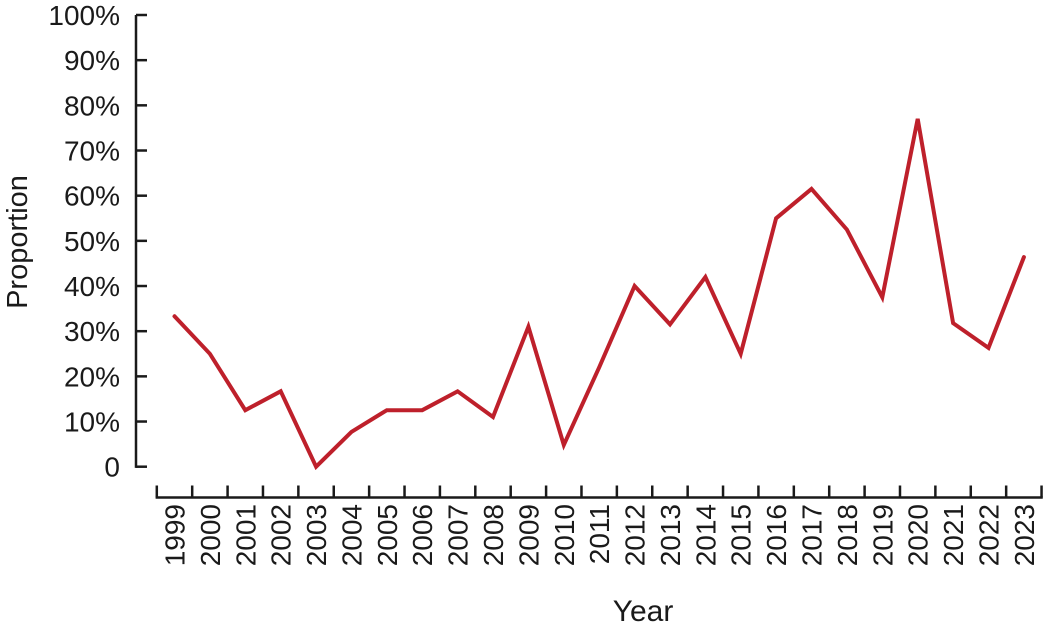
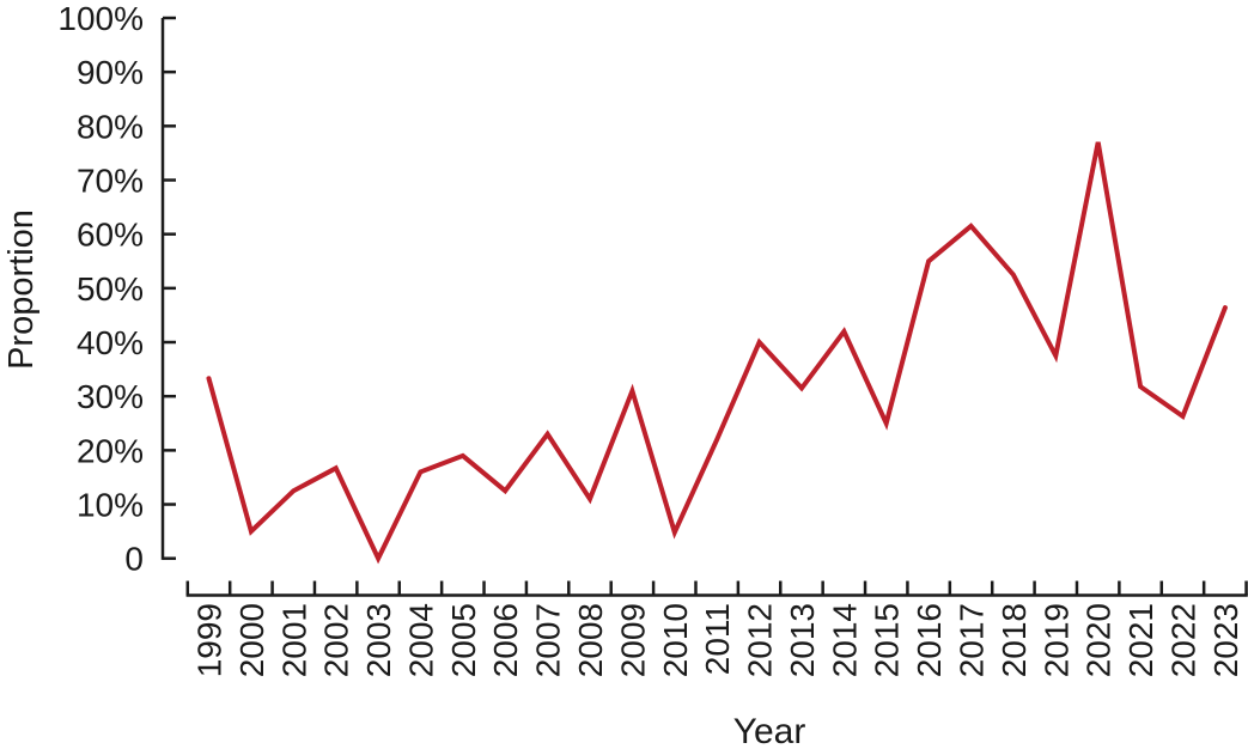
2000: 25% -> 5%
2004: 8% -> 16%
2005: 12% -> 19%
2007: 17% -> 23%
